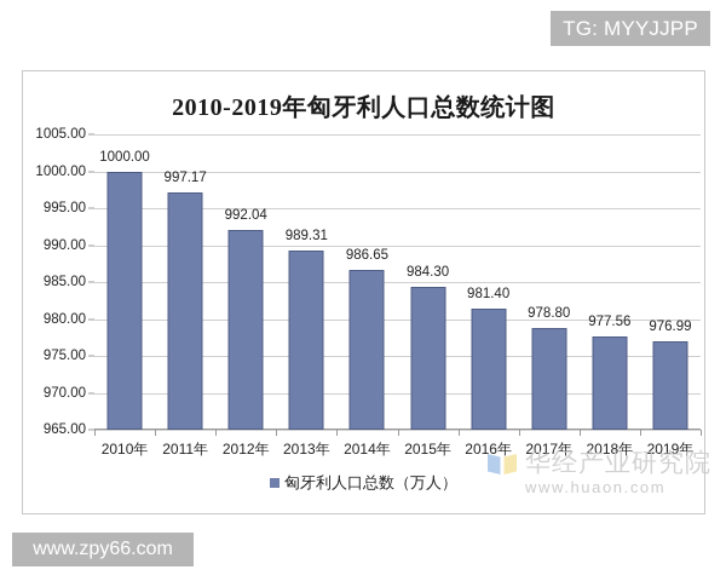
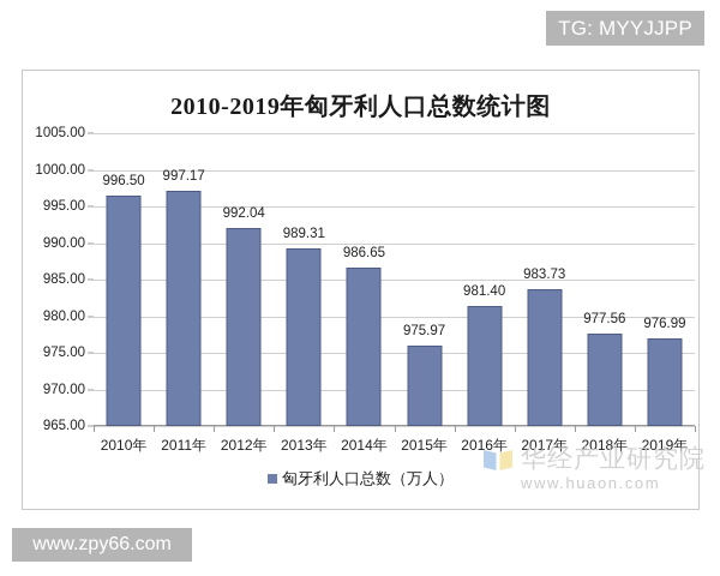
2010年: 1000.00 -> 996.50
2015年: 984.30 -> 975.97
2017年: 978.80 -> 983.73
